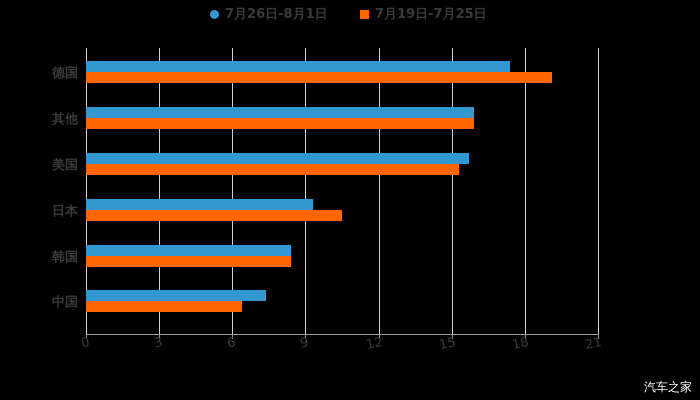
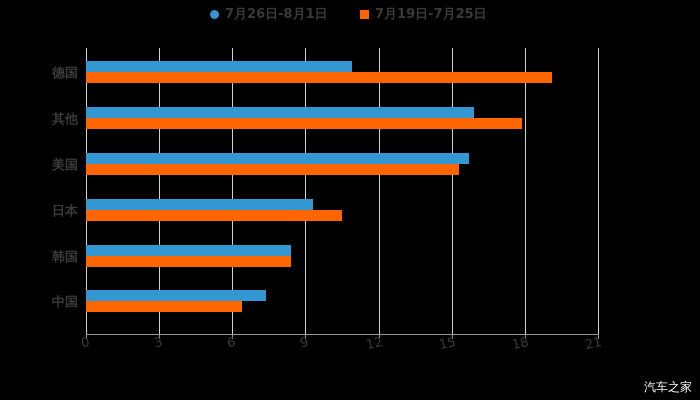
7月26日-8月1日/德国: 17.4 -> 10.9
7月19日-7月25日/其他: 15.9 -> 17.9
